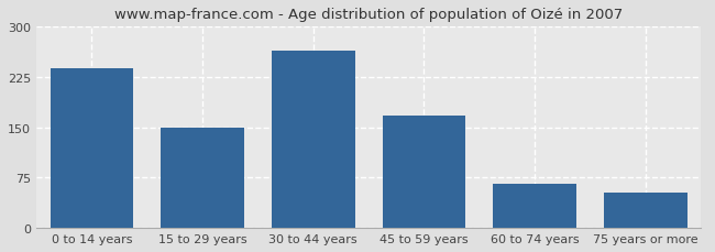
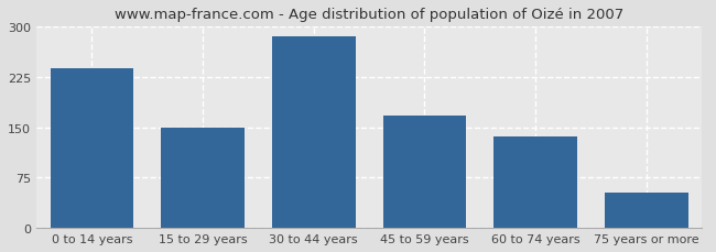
30 to 44 years: 264 -> 285
60 to 74 years: 66 -> 137
